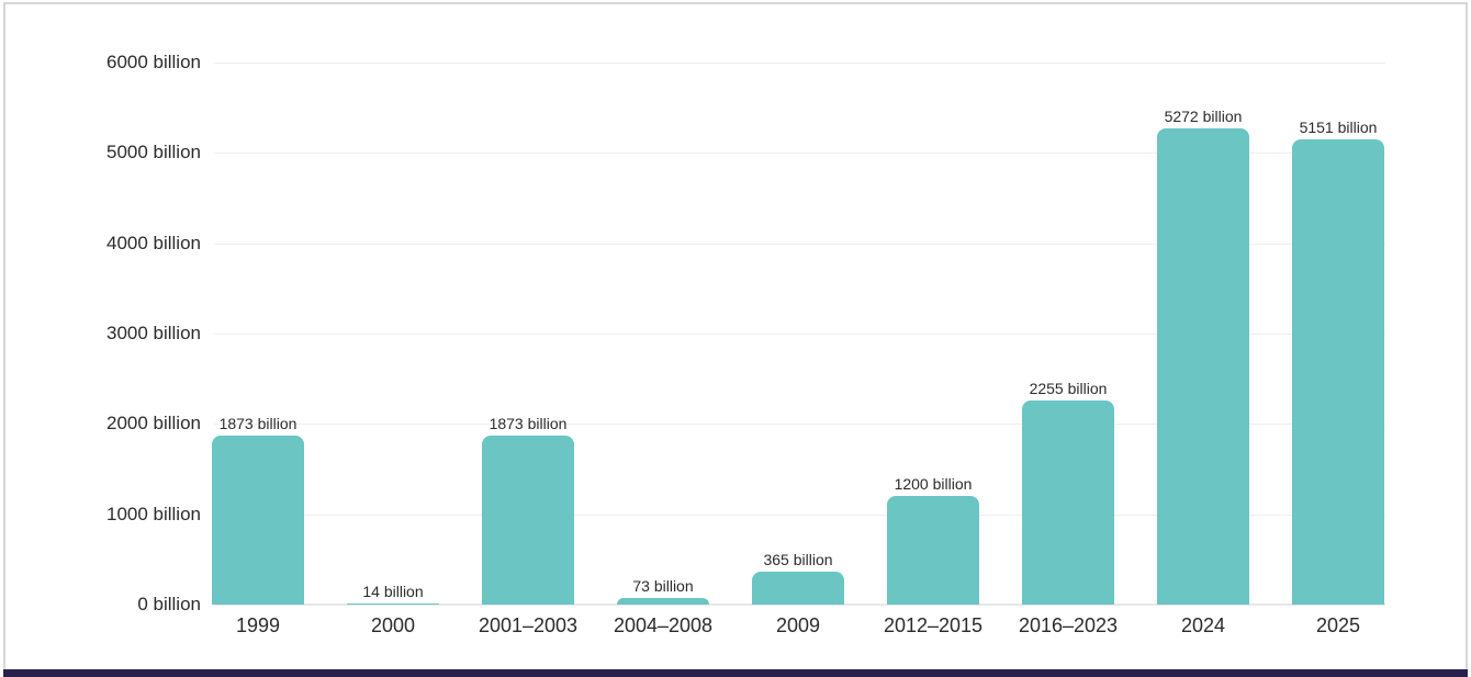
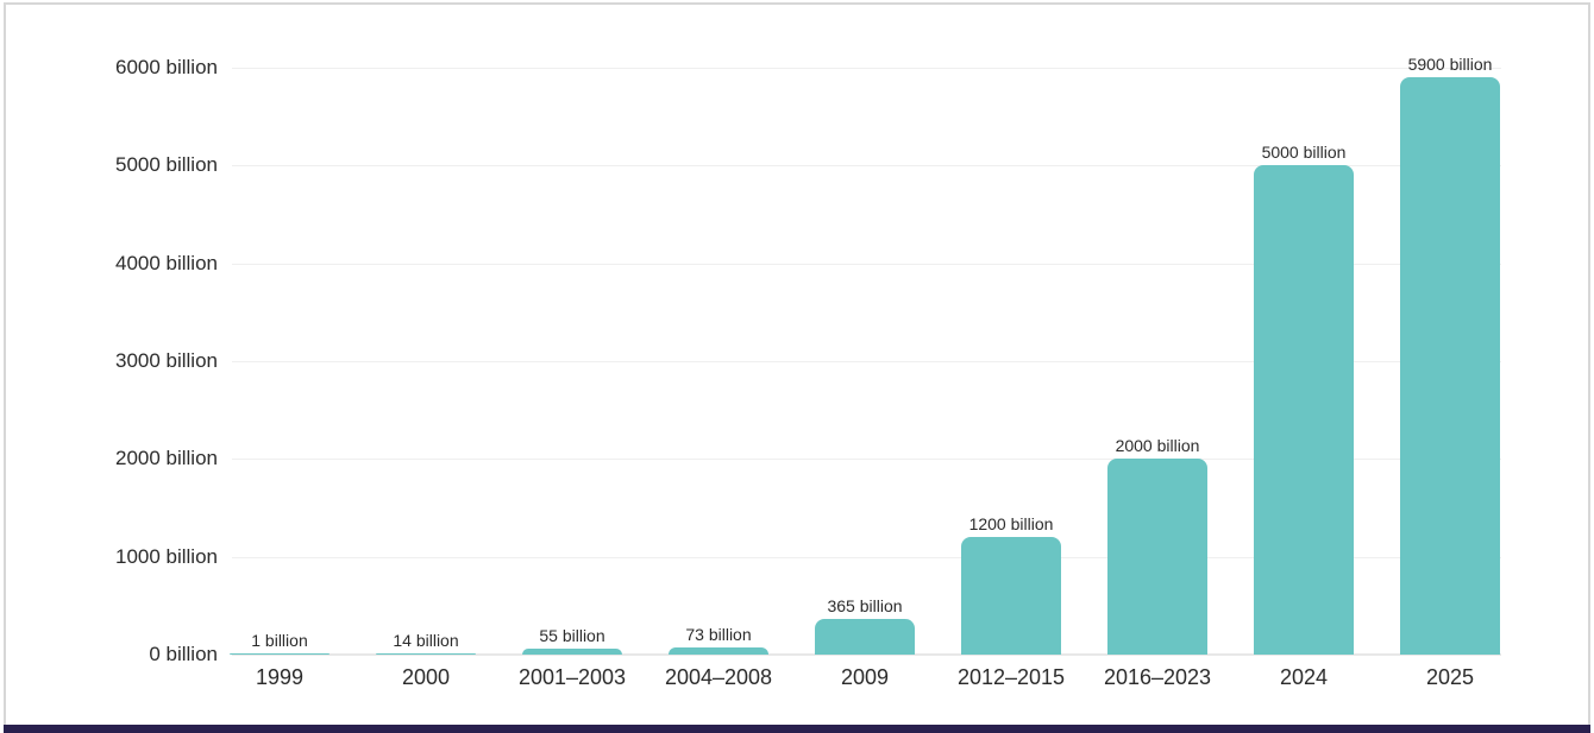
1999: 1873 -> 1
2001–2003: 1873 -> 55
2016–2023: 2255 -> 2000
2024: 5272 -> 5000
2025: 5151 -> 5900
